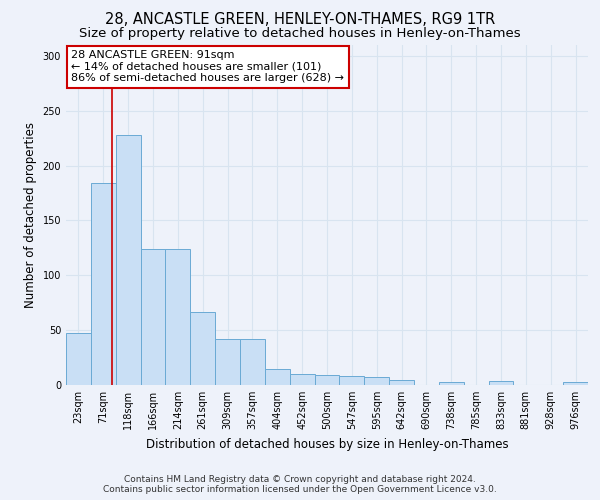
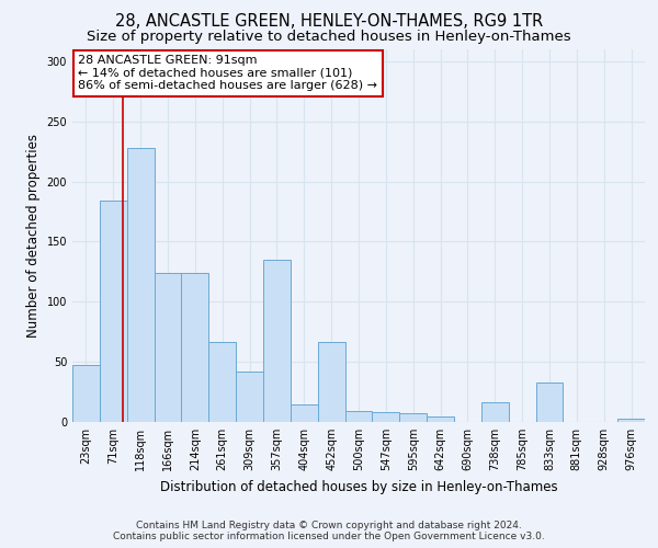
357sqm: 42 -> 135
452sqm: 10 -> 67
738sqm: 3 -> 16
833sqm: 4 -> 33
